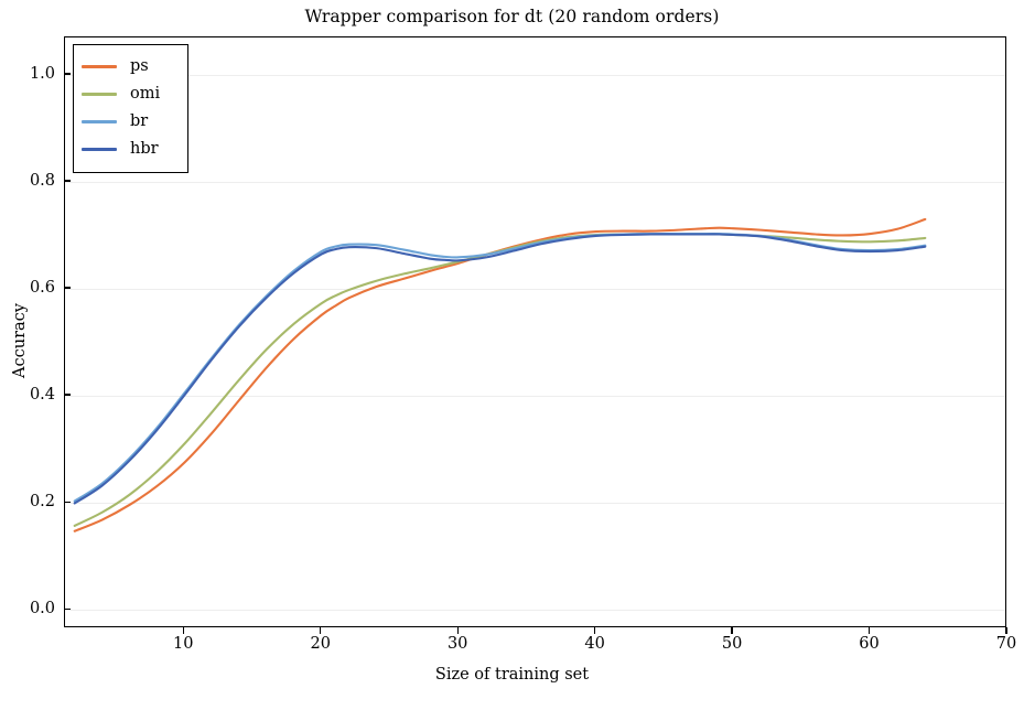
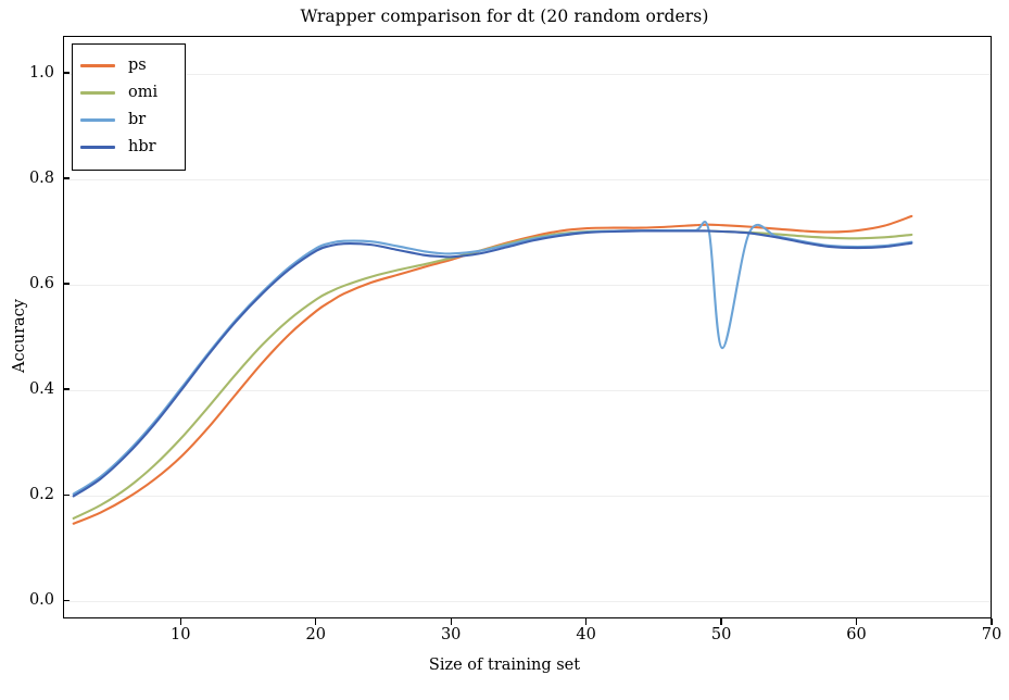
br/50: 0.70 -> 0.48
